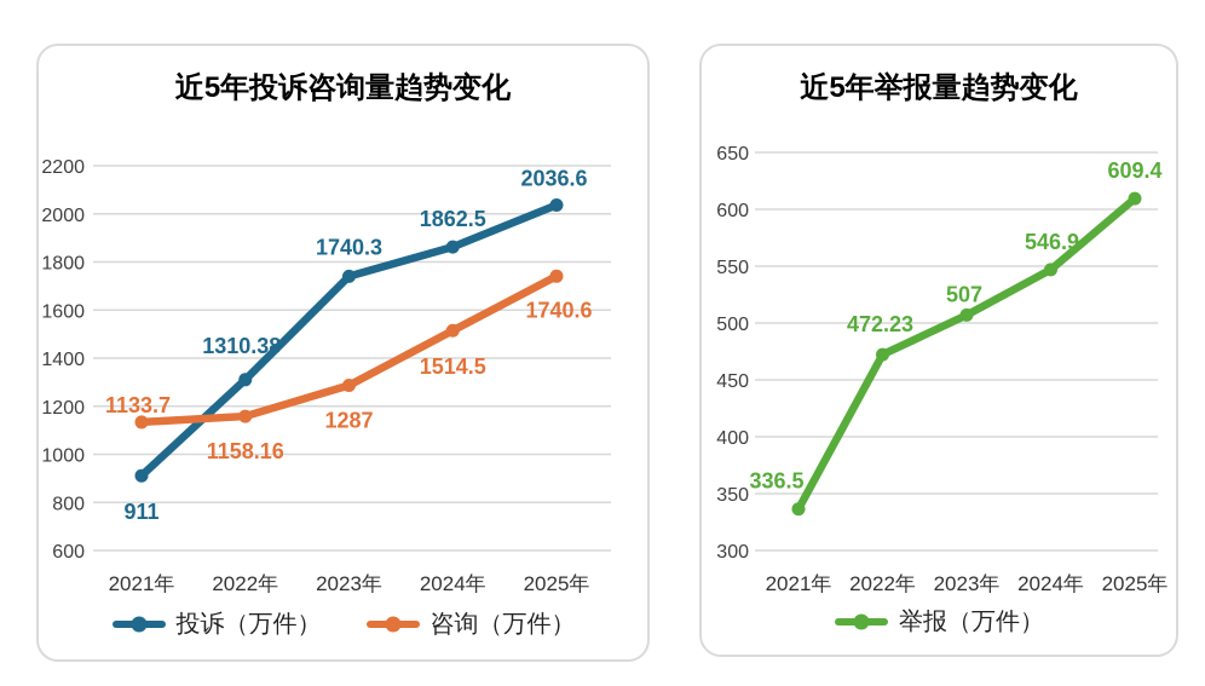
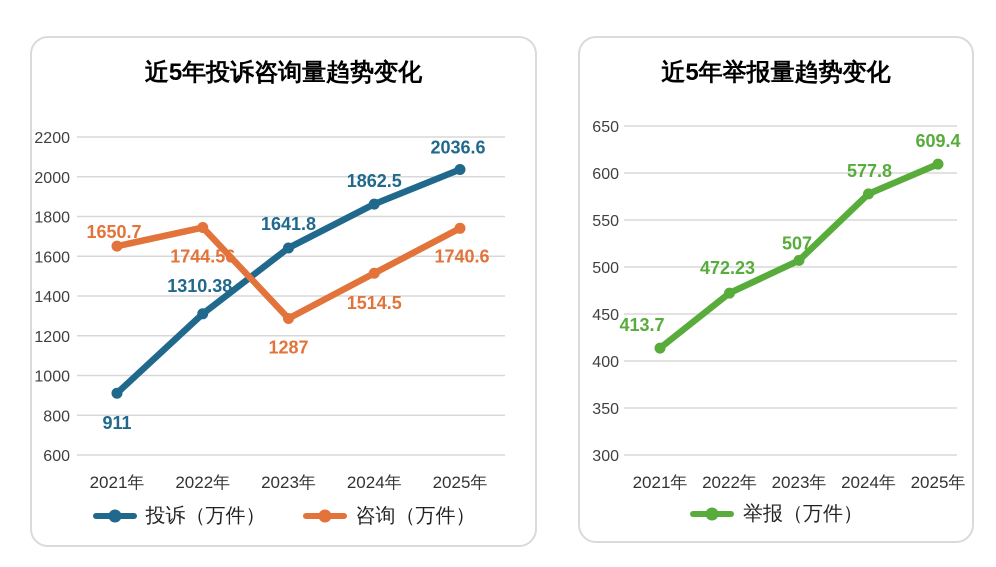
近5年投诉咨询量趋势变化/咨询（万件）/2021年: 1133.7 -> 1650.7
近5年投诉咨询量趋势变化/咨询（万件）/2022年: 1158.16 -> 1744.56
近5年投诉咨询量趋势变化/投诉（万件）/2023年: 1740.3 -> 1641.8
近5年举报量趋势变化/2021年: 336.5 -> 413.7
近5年举报量趋势变化/2024年: 546.9 -> 577.8
